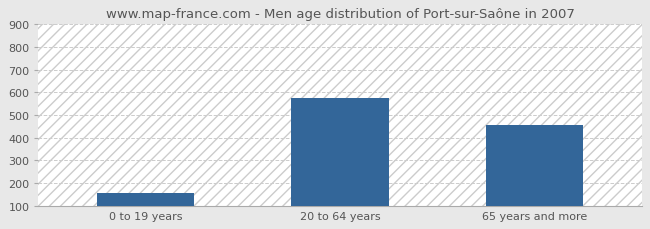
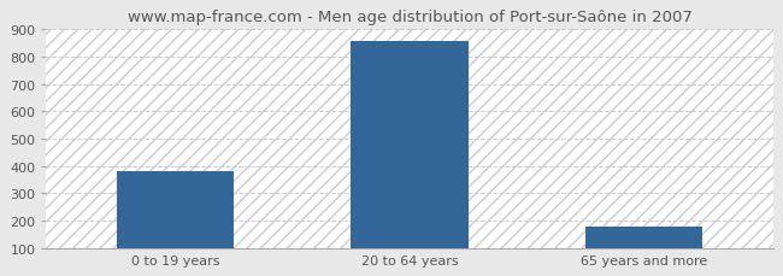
0 to 19 years: 155 -> 380
20 to 64 years: 575 -> 855
65 years and more: 455 -> 180
